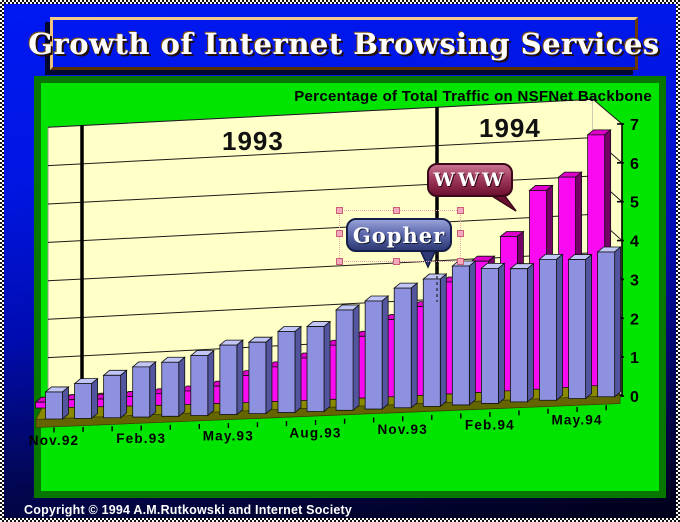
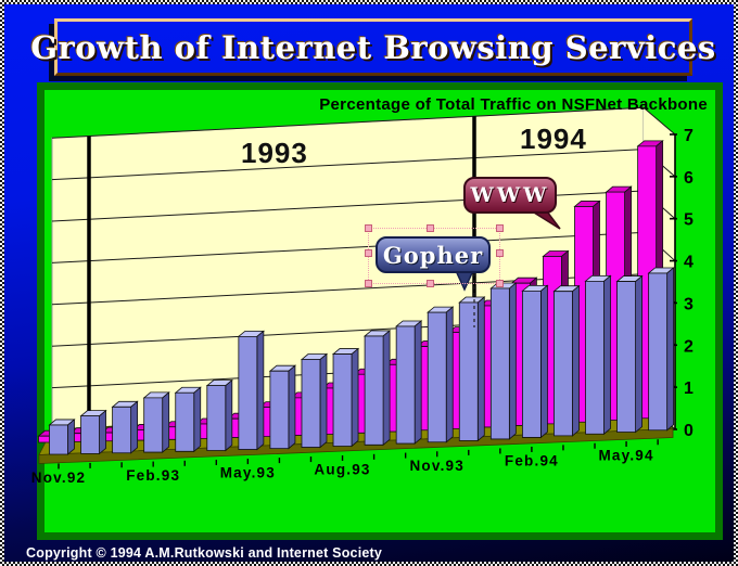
Gopher/May.93: 1.8 -> 2.7
